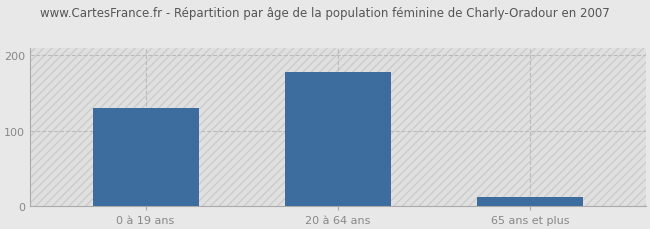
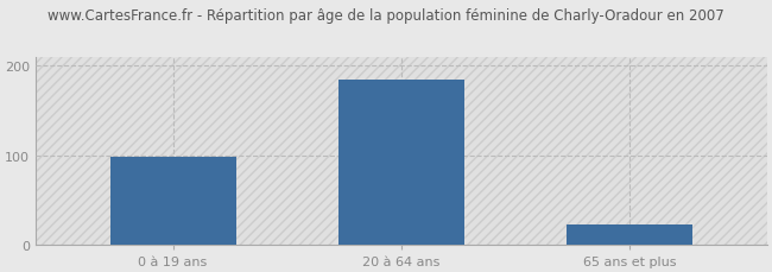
0 à 19 ans: 130 -> 98
20 à 64 ans: 178 -> 185
65 ans et plus: 12 -> 22
